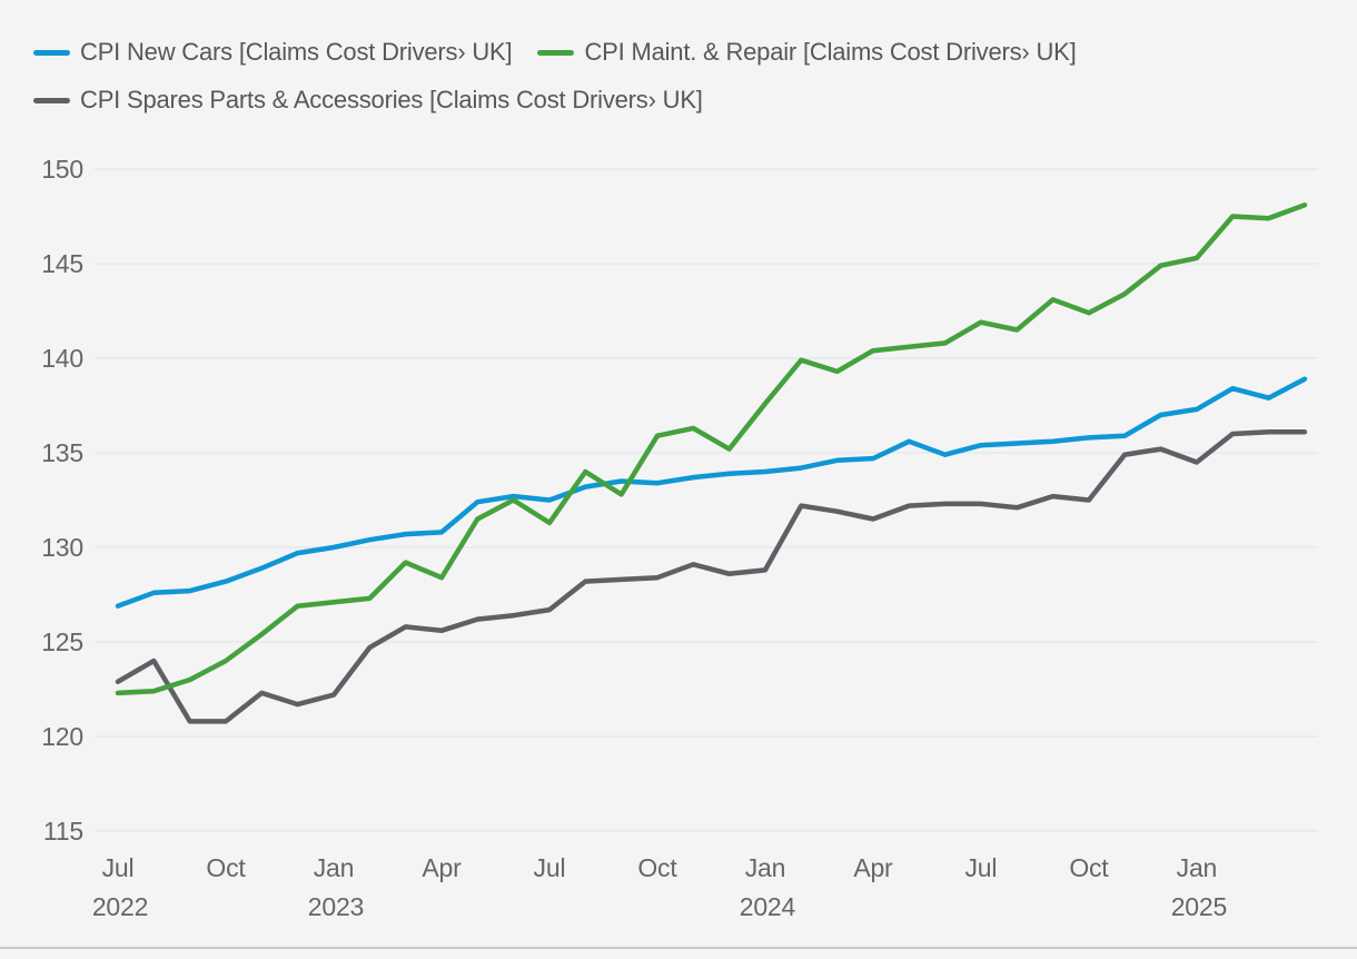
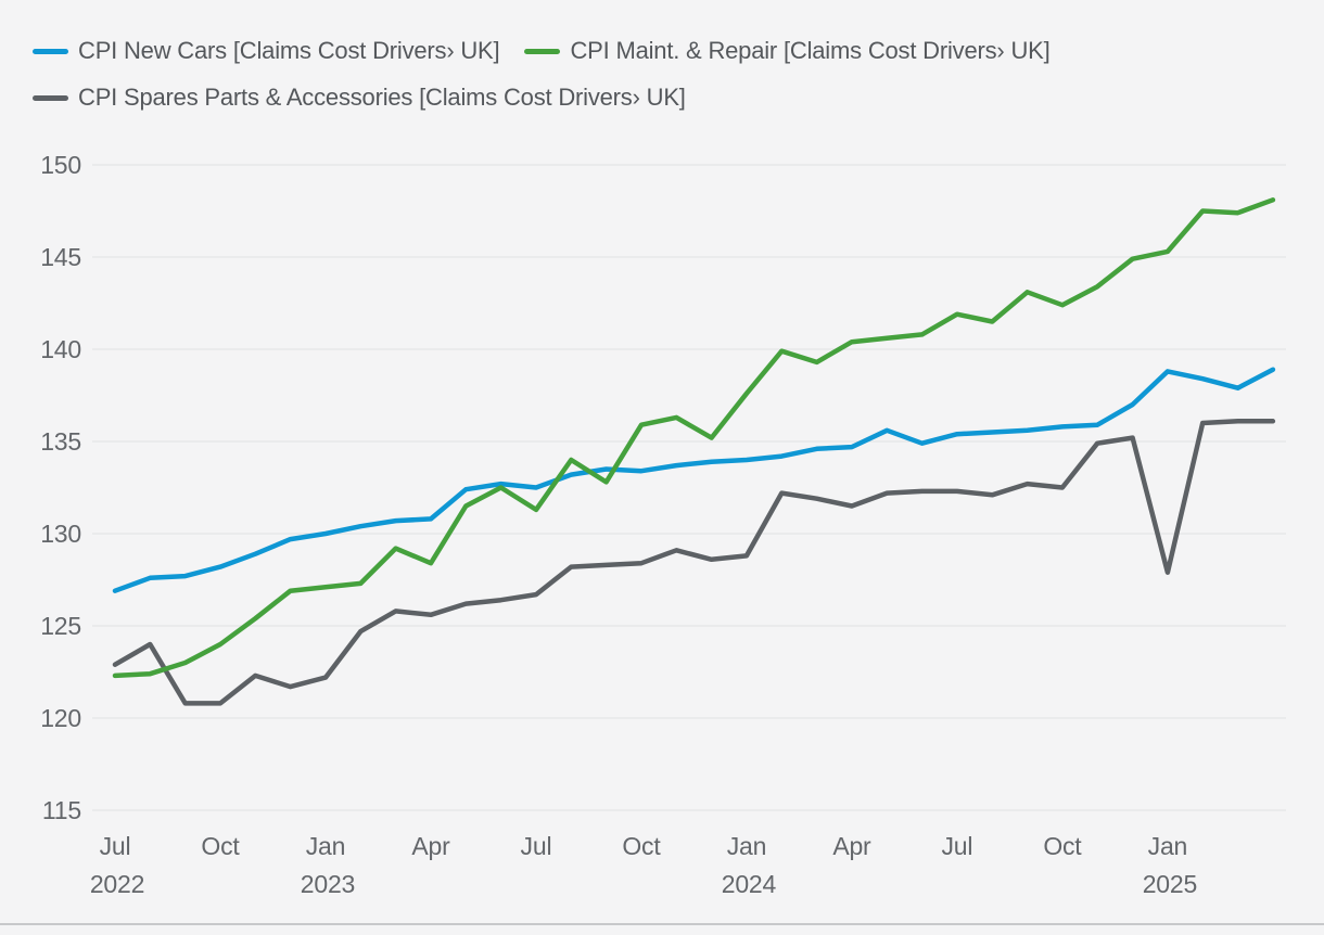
CPI New Cars [Claims Cost Drivers› UK]/Jan 2025: 137.3 -> 138.8
CPI Spares Parts & Accessories [Claims Cost Drivers› UK]/Jan 2025: 134.5 -> 127.9
